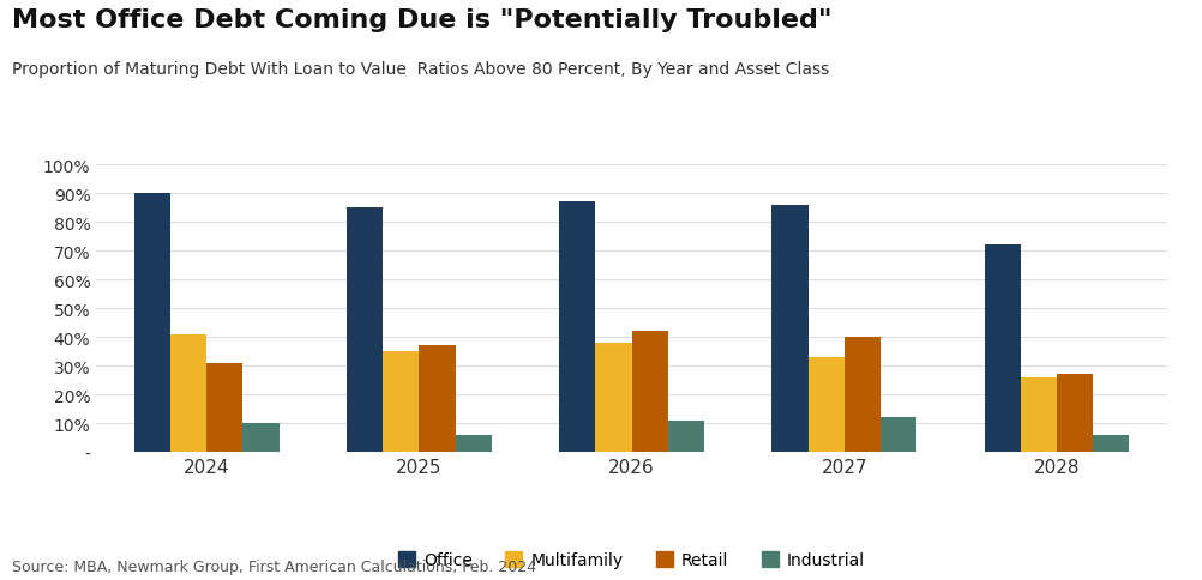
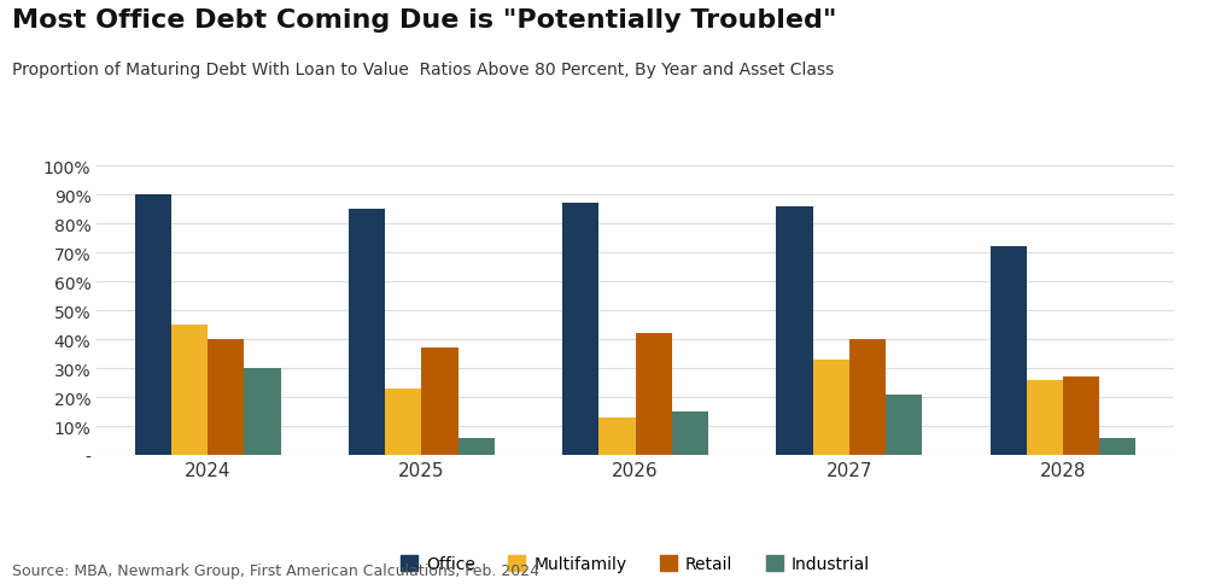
Multifamily/2024: 41% -> 45%
Retail/2024: 31% -> 40%
Industrial/2024: 10% -> 30%
Multifamily/2025: 35% -> 23%
Multifamily/2026: 38% -> 13%
Industrial/2026: 11% -> 15%
Industrial/2027: 12% -> 21%
